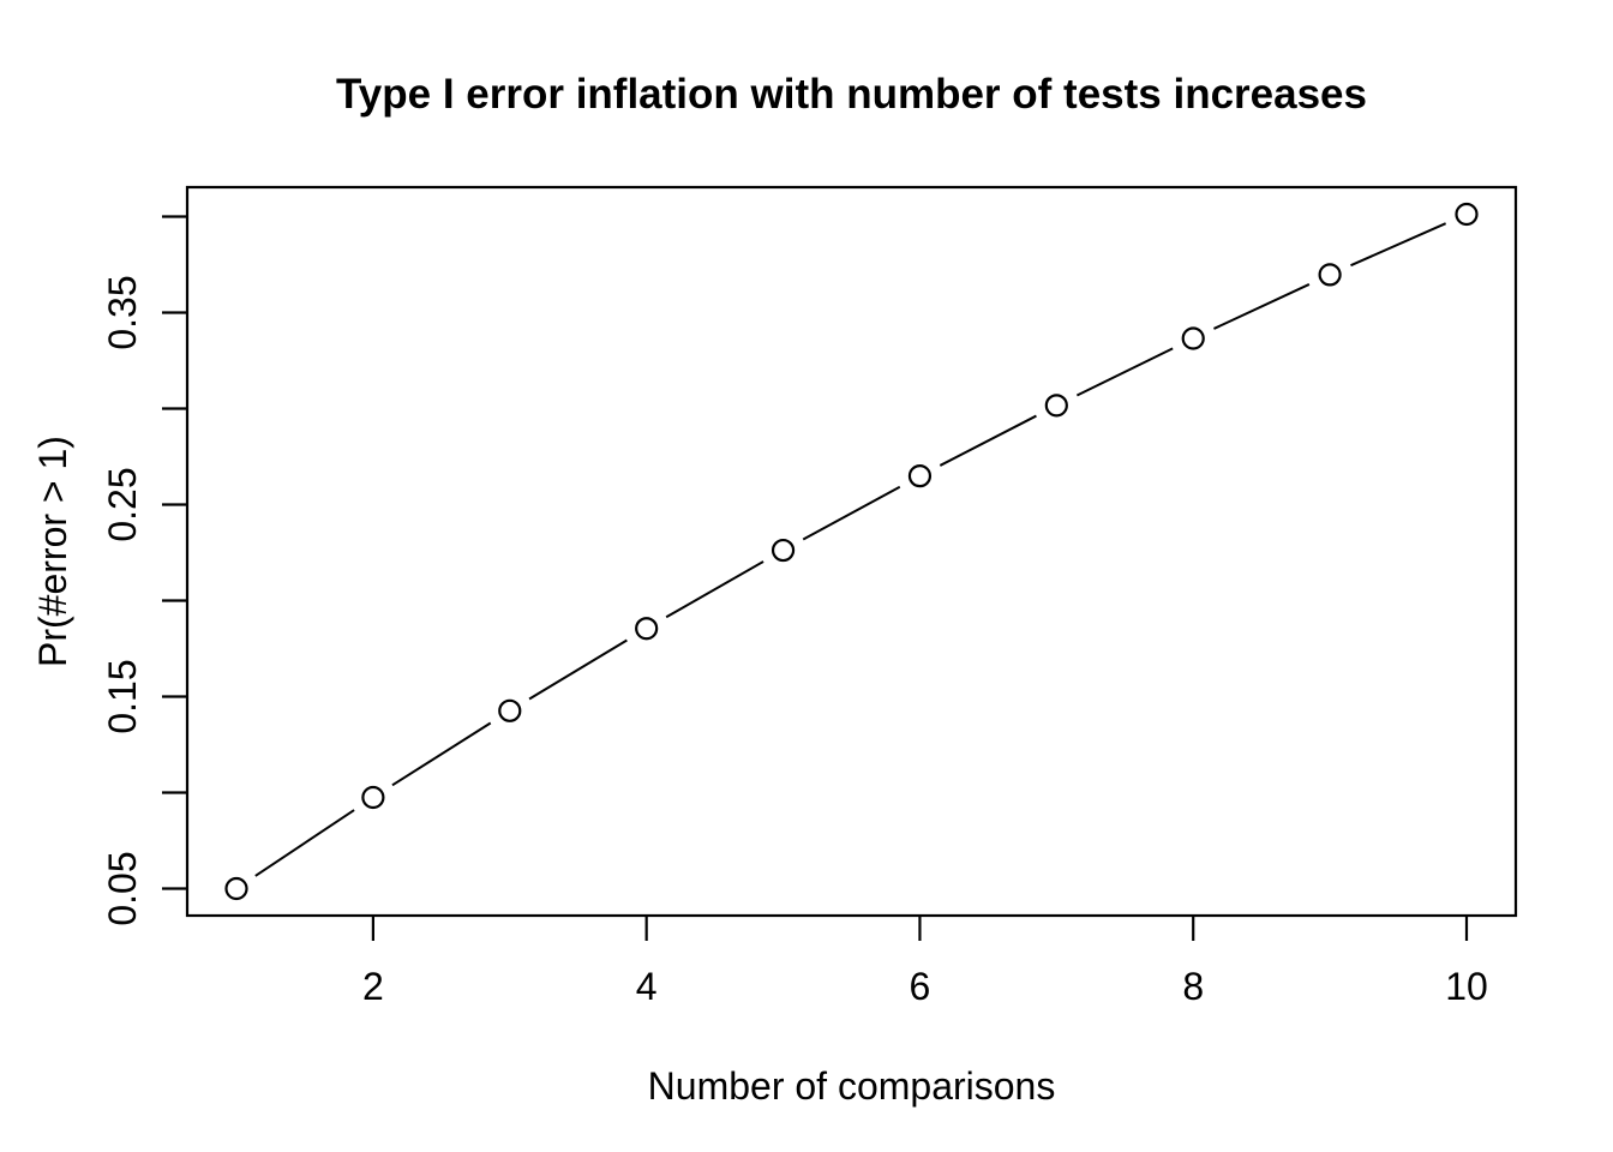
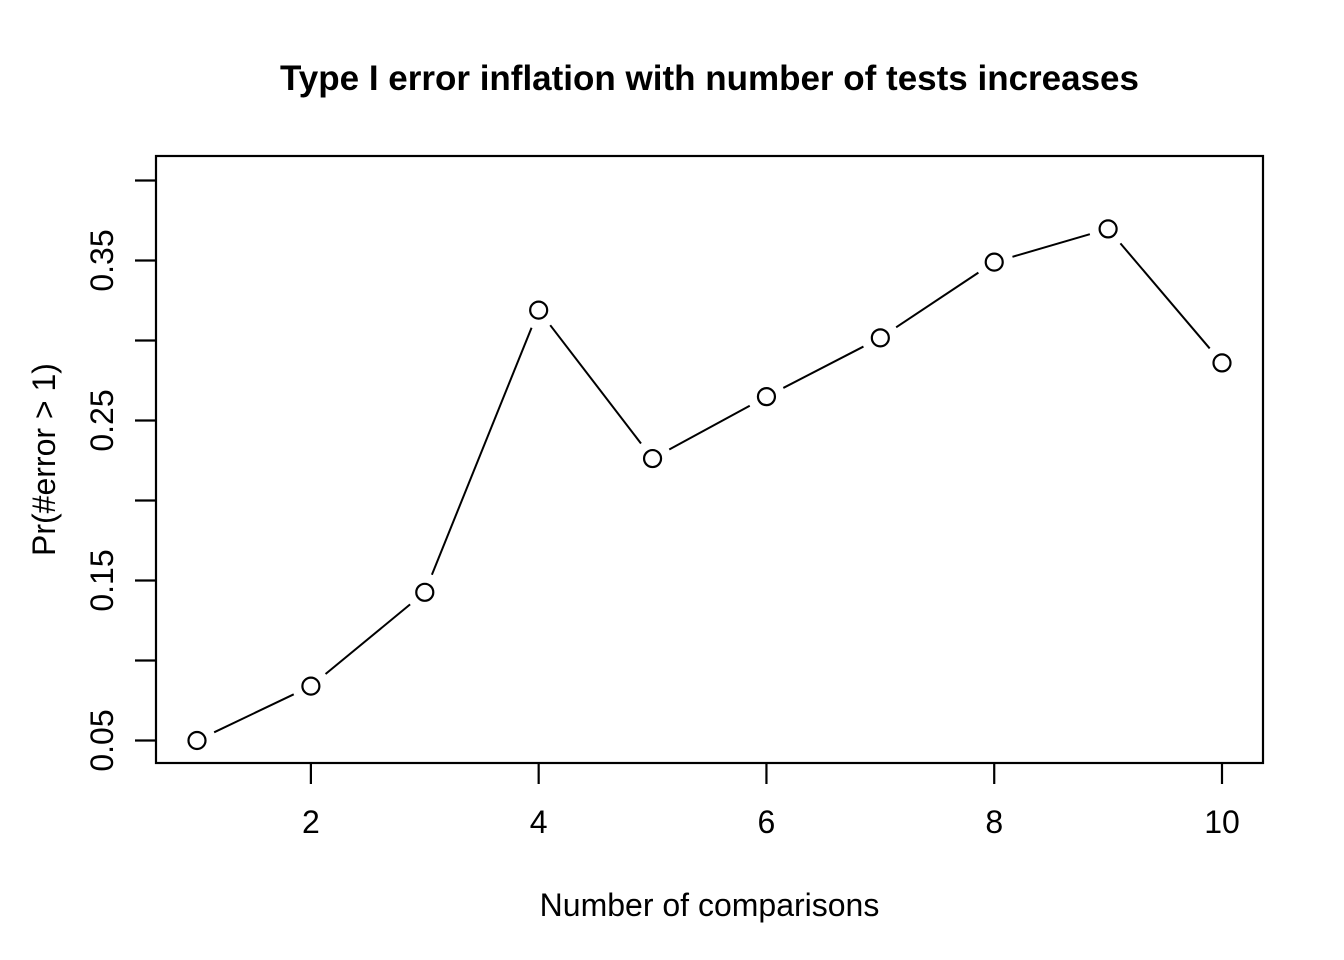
2: 0.098 -> 0.084
4: 0.185 -> 0.319
8: 0.337 -> 0.349
10: 0.401 -> 0.286
